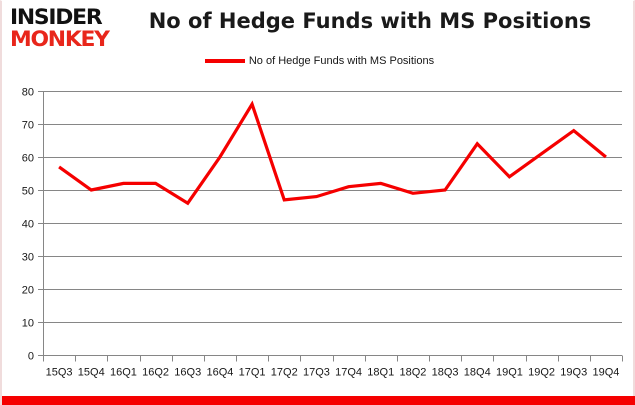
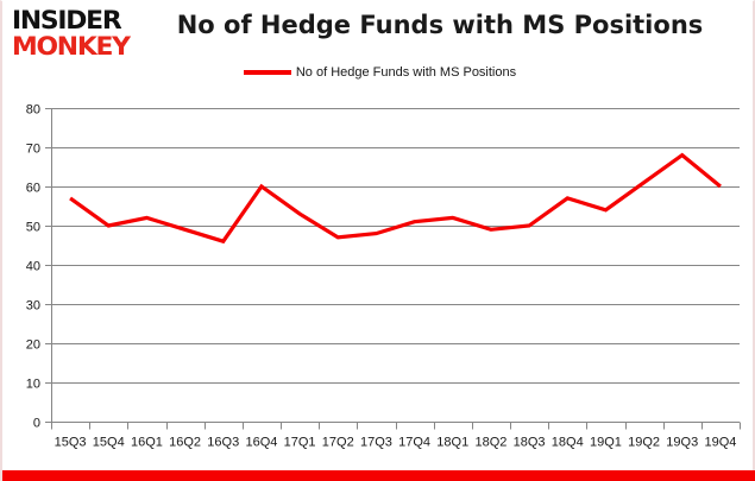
16Q2: 52 -> 49
17Q1: 76 -> 53
18Q4: 64 -> 57
